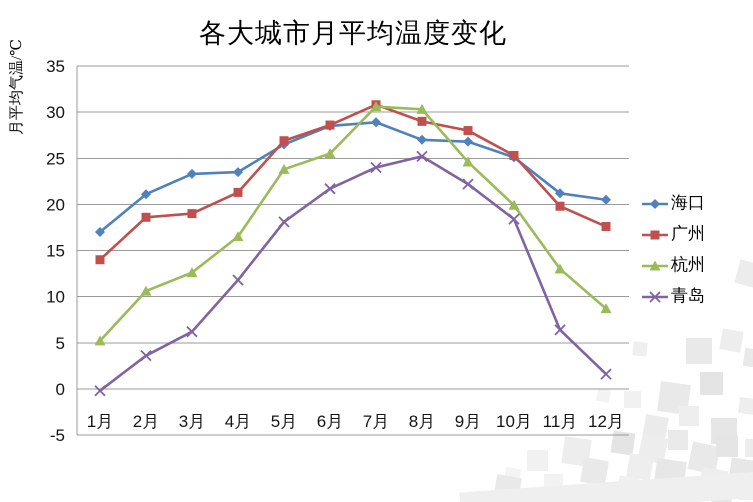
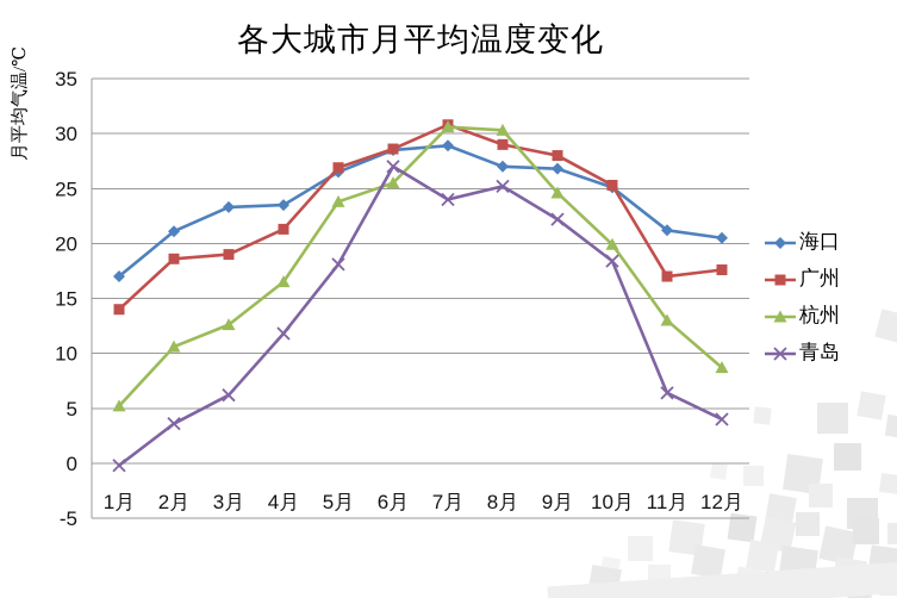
青岛/6月: 22 -> 27
广州/11月: 20 -> 17
青岛/12月: 2 -> 4
